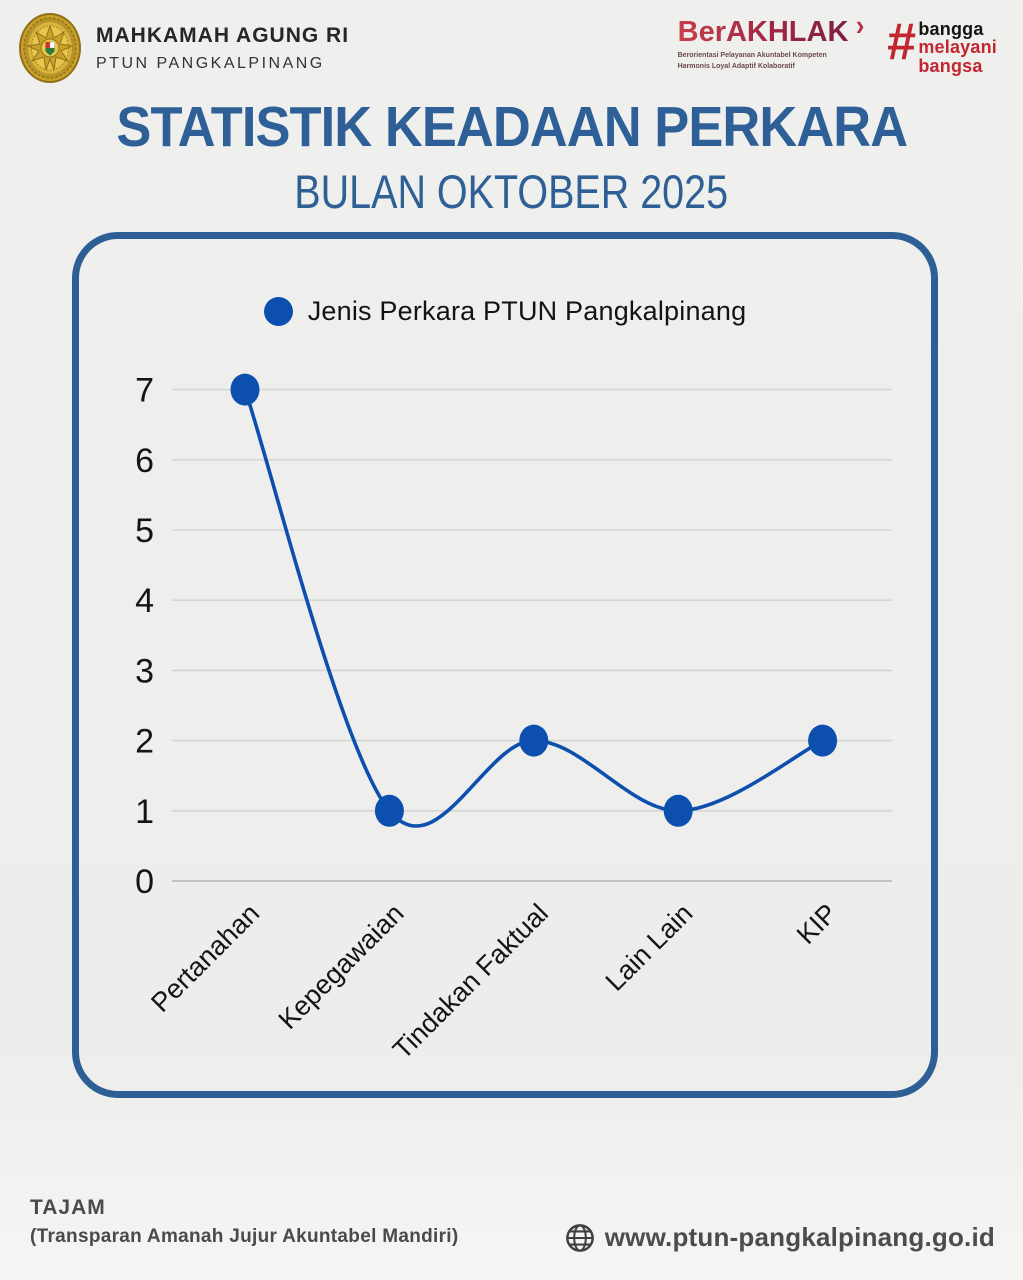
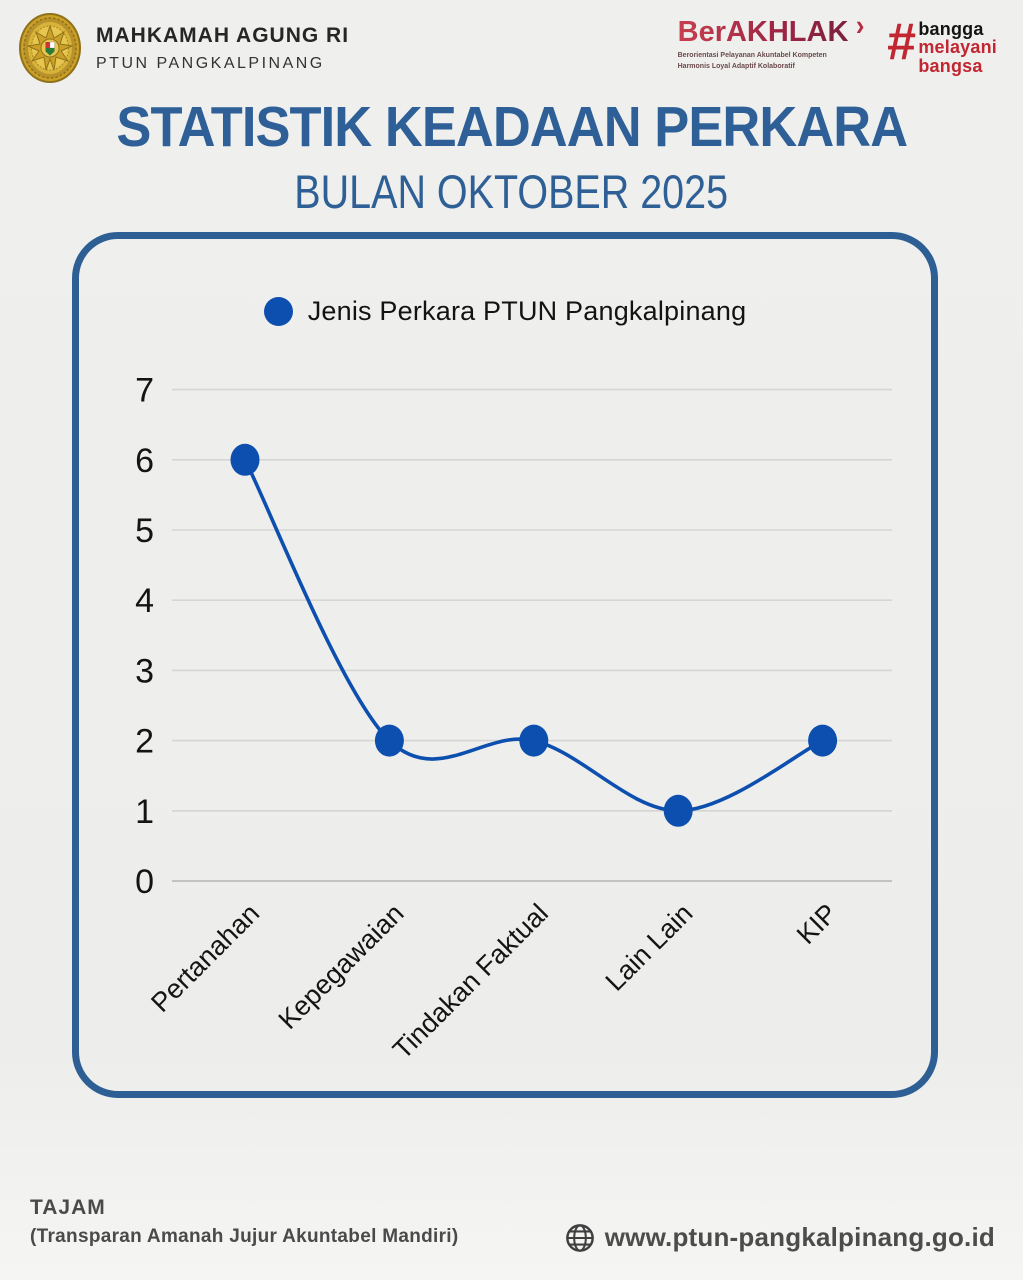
Pertanahan: 7 -> 6
Kepegawaian: 1 -> 2
